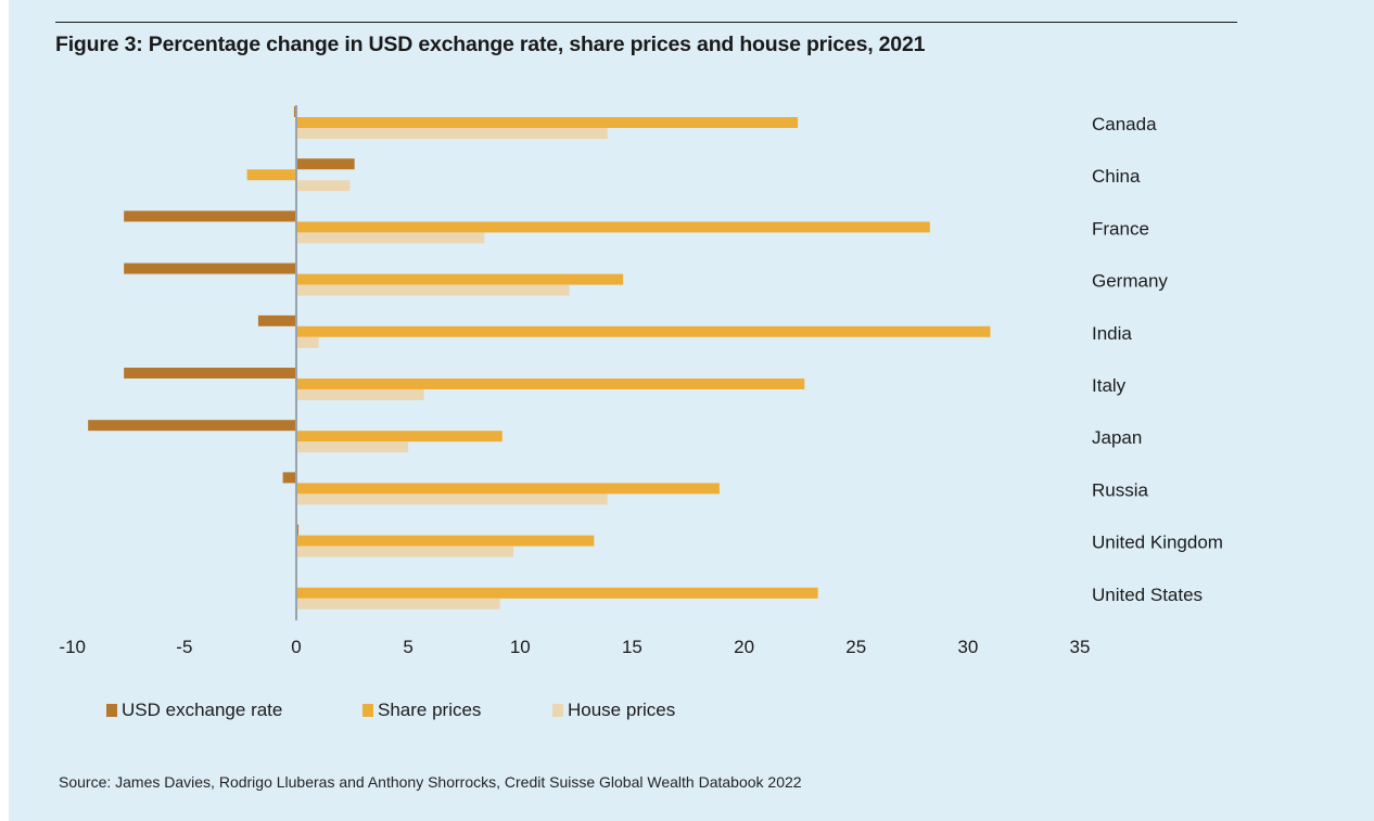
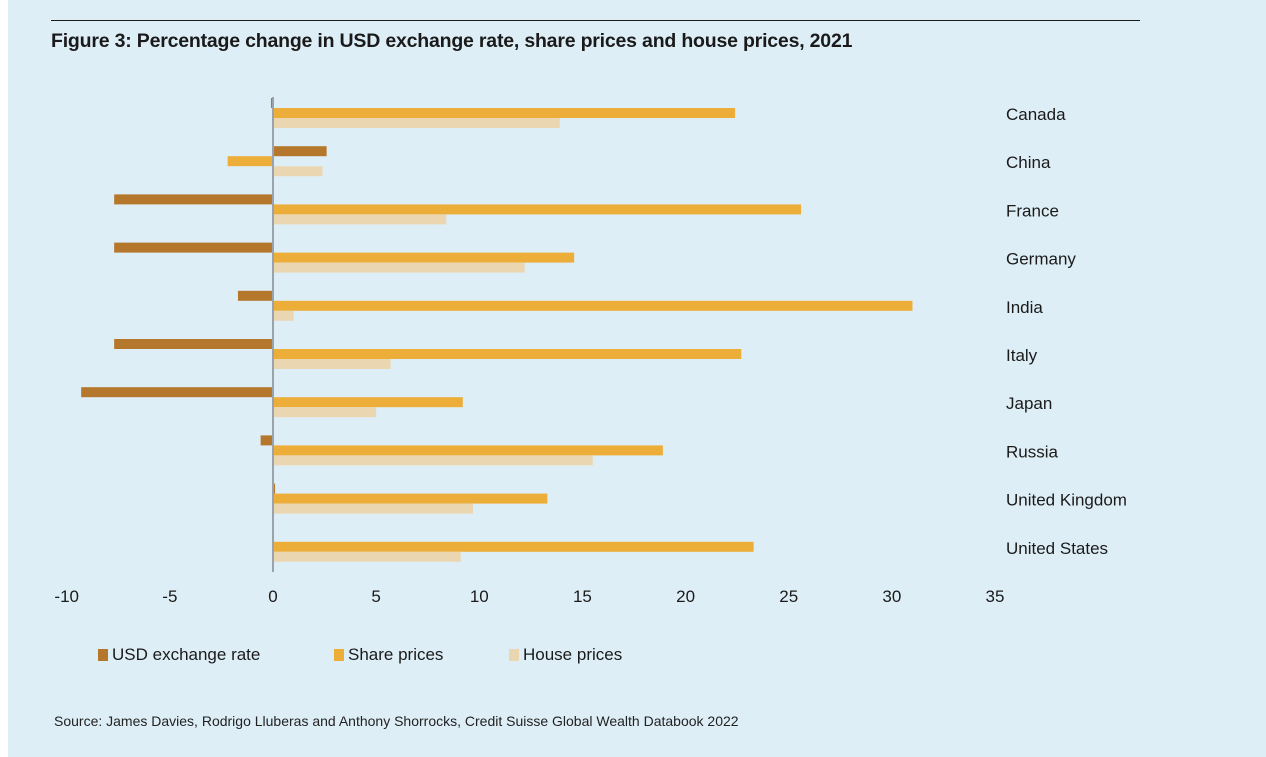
Share prices/France: 28.3 -> 25.6
House prices/Russia: 13.9 -> 15.5
